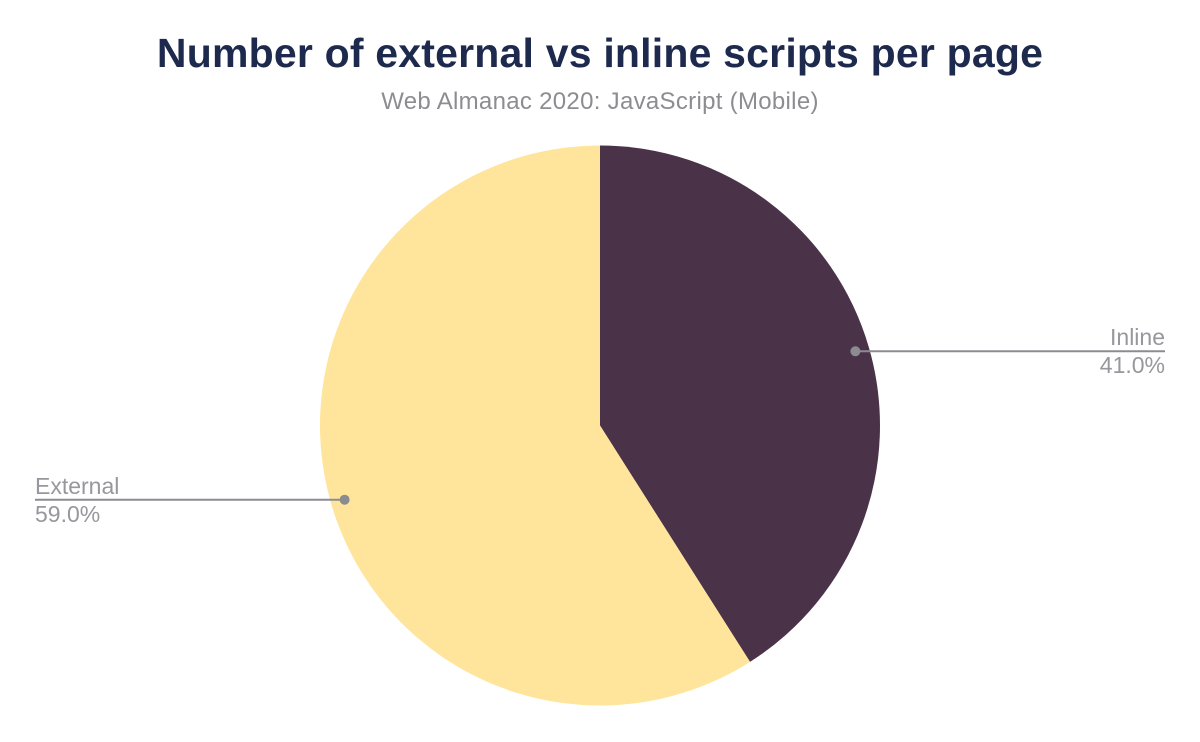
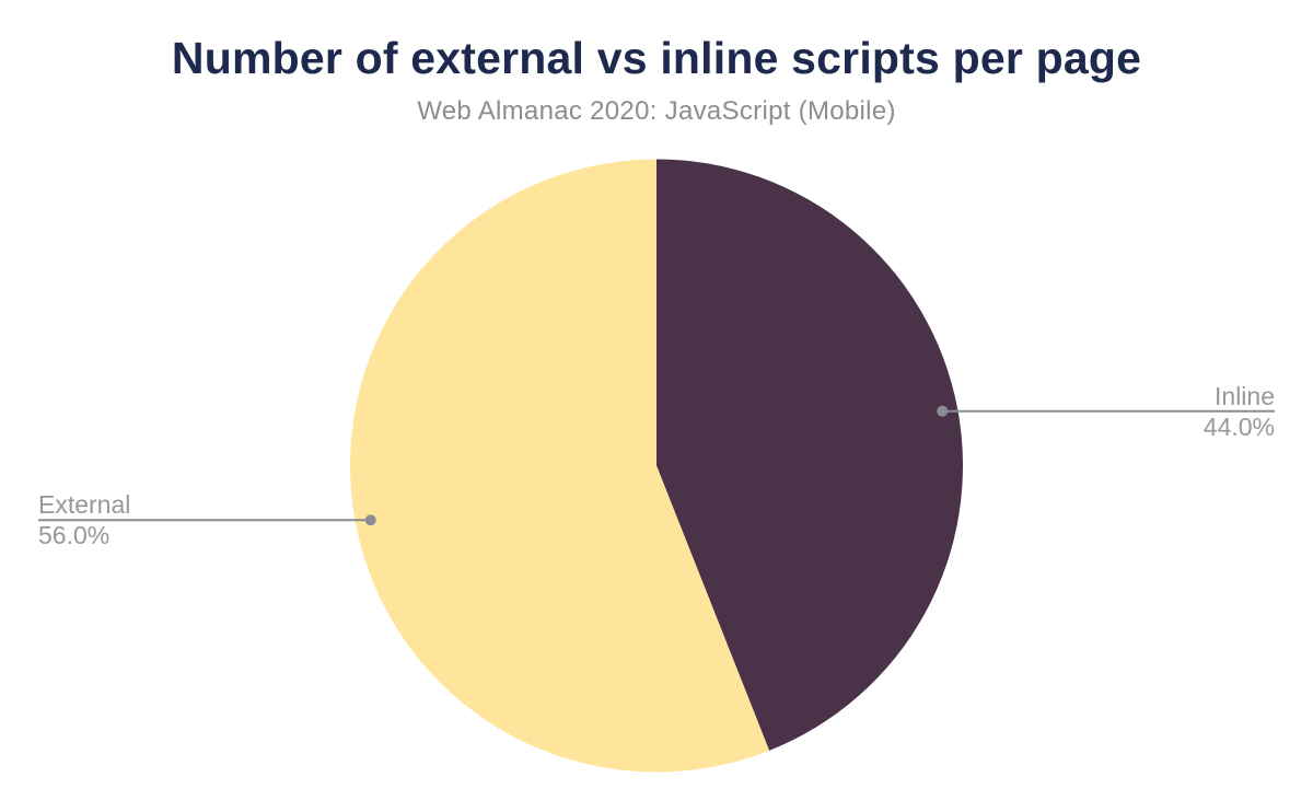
Inline: 41.0% -> 44.0%
External: 59.0% -> 56.0%
